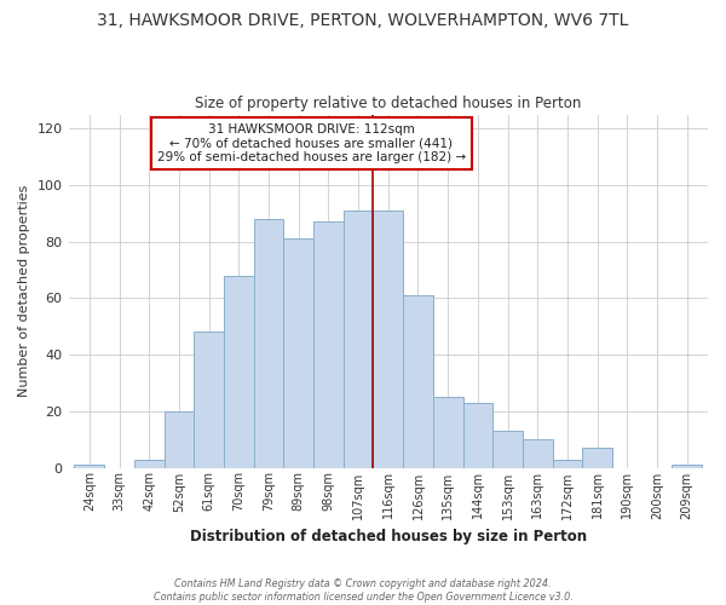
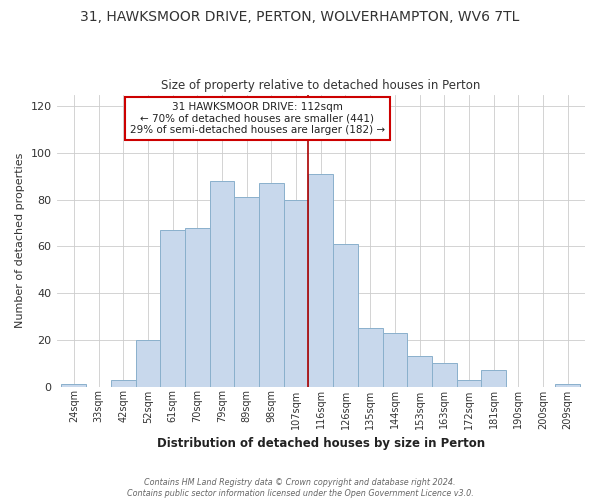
61sqm: 48 -> 67
107sqm: 91 -> 80
